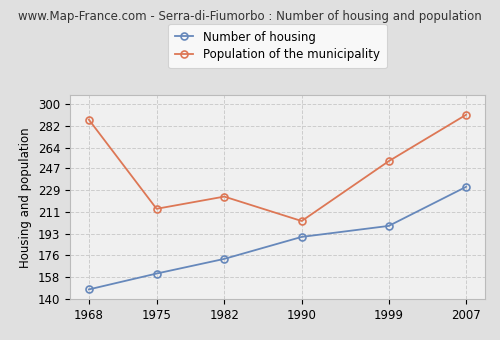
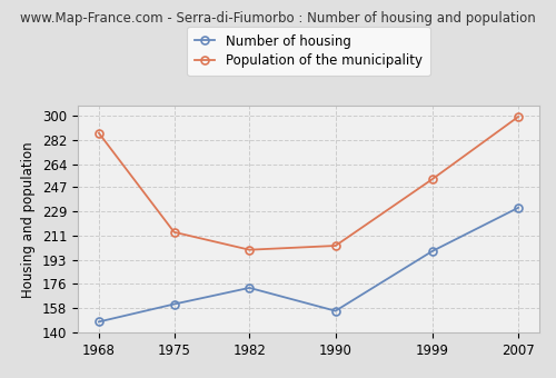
Population of the municipality/1982: 224 -> 201
Number of housing/1990: 191 -> 156
Population of the municipality/2007: 291 -> 299
